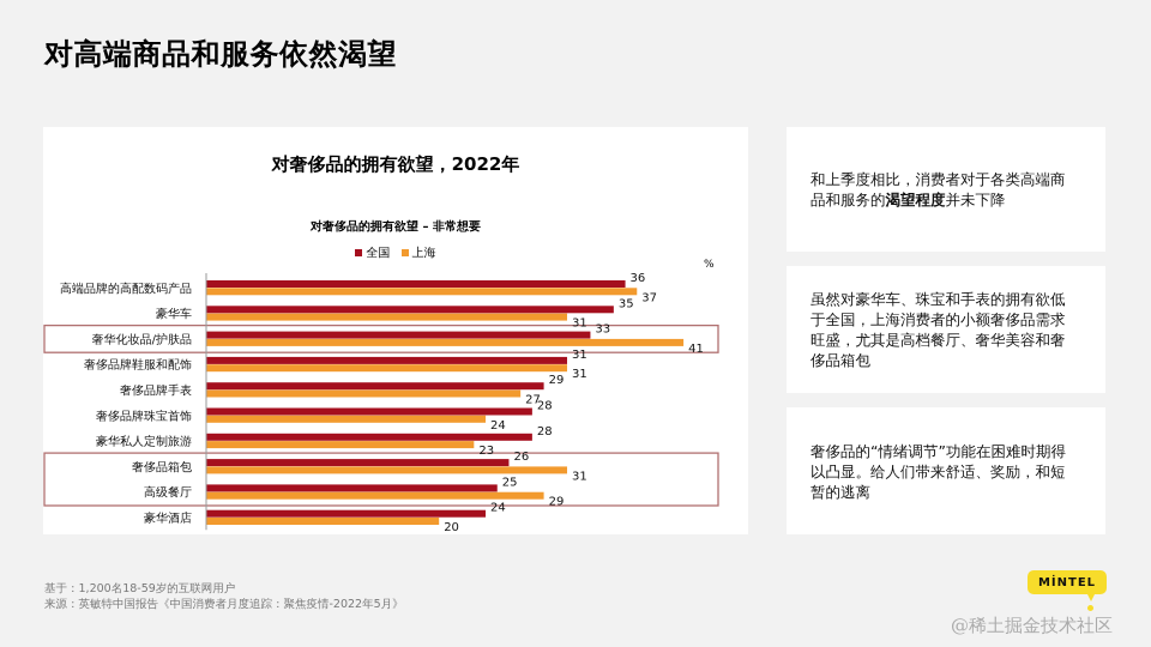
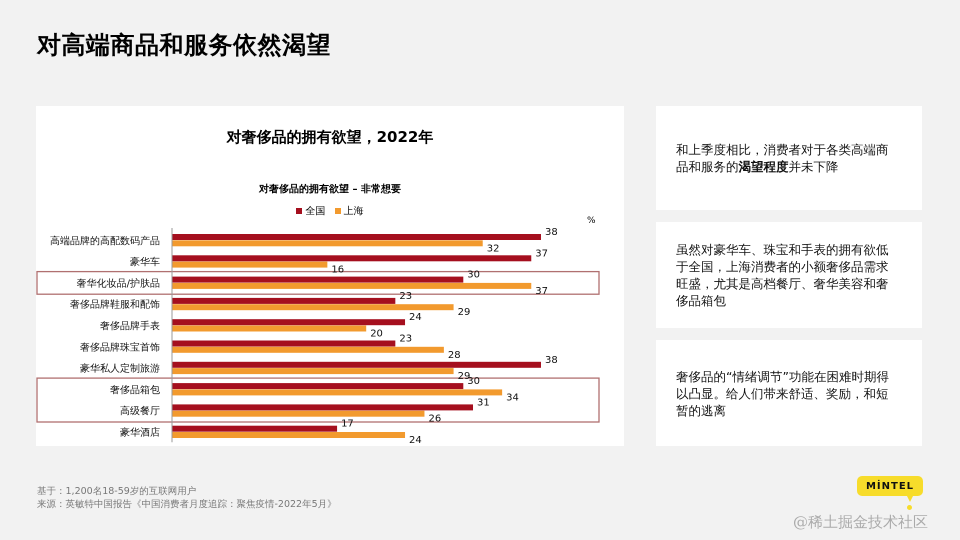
全国/高端品牌的高配数码产品: 36 -> 38
上海/高端品牌的高配数码产品: 37 -> 32
全国/豪华车: 35 -> 37
上海/豪华车: 31 -> 16
全国/奢华化妆品/护肤品: 33 -> 30
上海/奢华化妆品/护肤品: 41 -> 37
全国/奢侈品牌鞋服和配饰: 31 -> 23
上海/奢侈品牌鞋服和配饰: 31 -> 29
全国/奢侈品牌手表: 29 -> 24
上海/奢侈品牌手表: 27 -> 20
全国/奢侈品牌珠宝首饰: 28 -> 23
上海/奢侈品牌珠宝首饰: 24 -> 28
全国/豪华私人定制旅游: 28 -> 38
上海/豪华私人定制旅游: 23 -> 29
全国/奢侈品箱包: 26 -> 30
上海/奢侈品箱包: 31 -> 34
全国/高级餐厅: 25 -> 31
上海/高级餐厅: 29 -> 26
全国/豪华酒店: 24 -> 17
上海/豪华酒店: 20 -> 24
